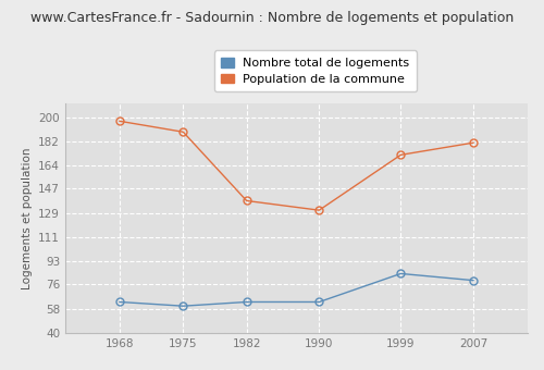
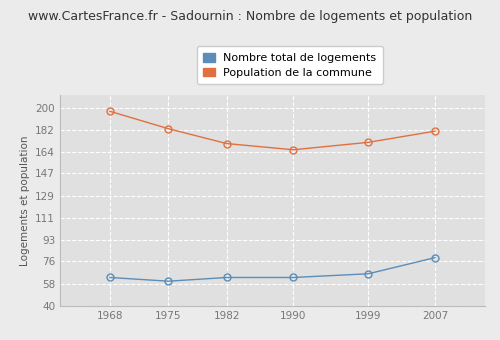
Population de la commune/1975: 189 -> 183
Population de la commune/1982: 138 -> 171
Population de la commune/1990: 131 -> 166
Nombre total de logements/1999: 84 -> 66
